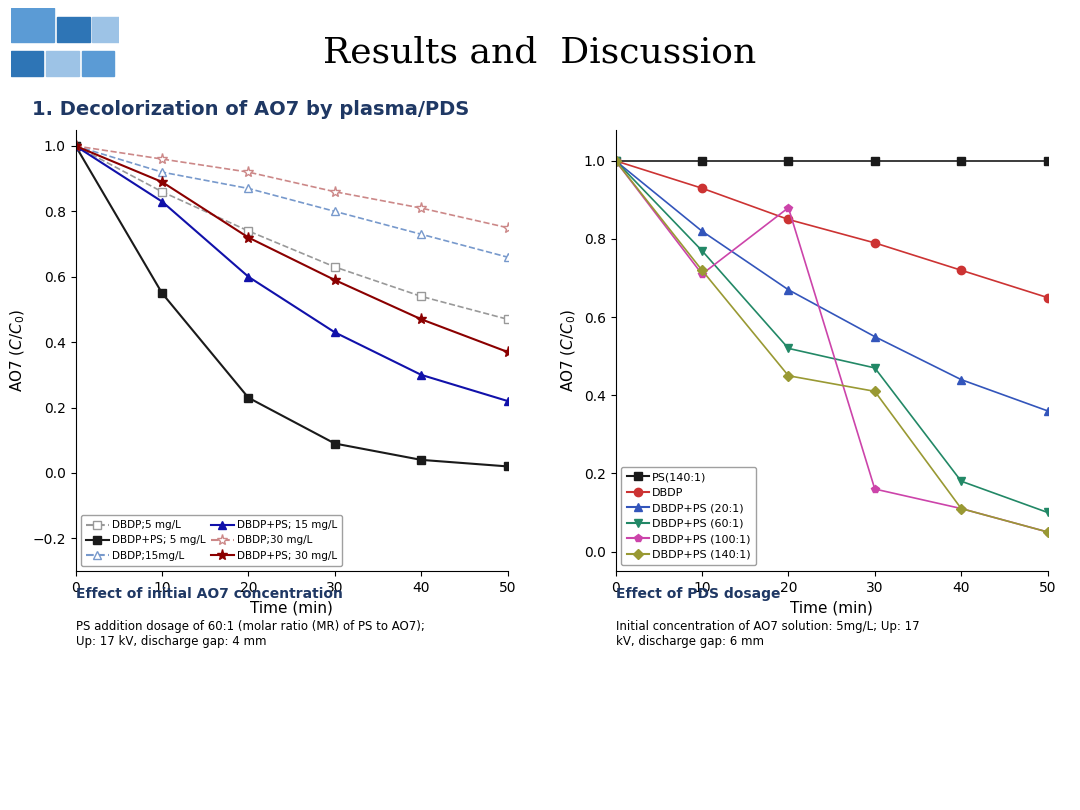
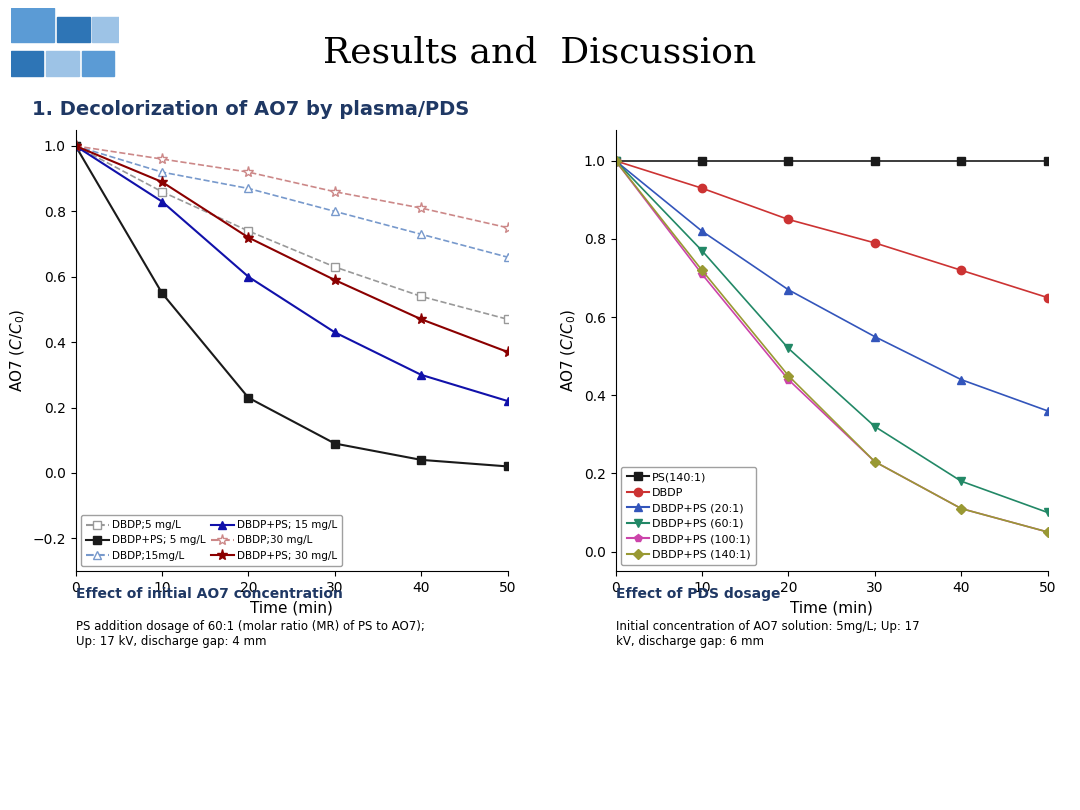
DBDP+PS (100:1)/20: 0.88 -> 0.44
DBDP+PS (60:1)/30: 0.47 -> 0.32
DBDP+PS (100:1)/30: 0.16 -> 0.23
DBDP+PS (140:1)/30: 0.41 -> 0.23
